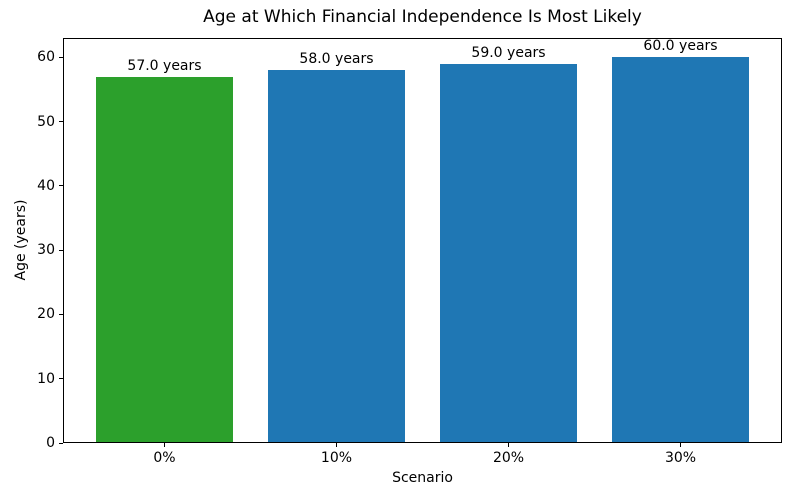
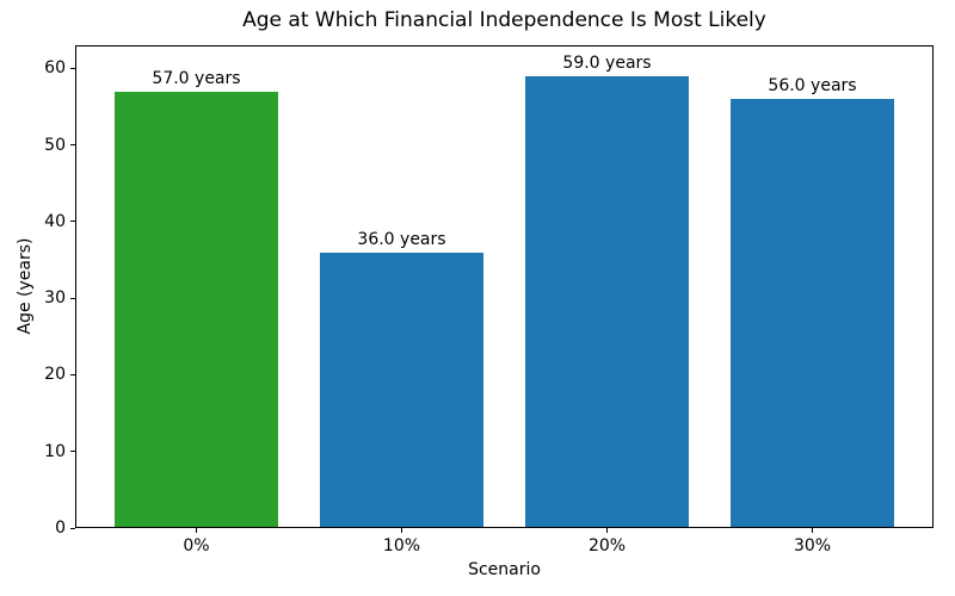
10%: 58.0 -> 36.0
30%: 60.0 -> 56.0
